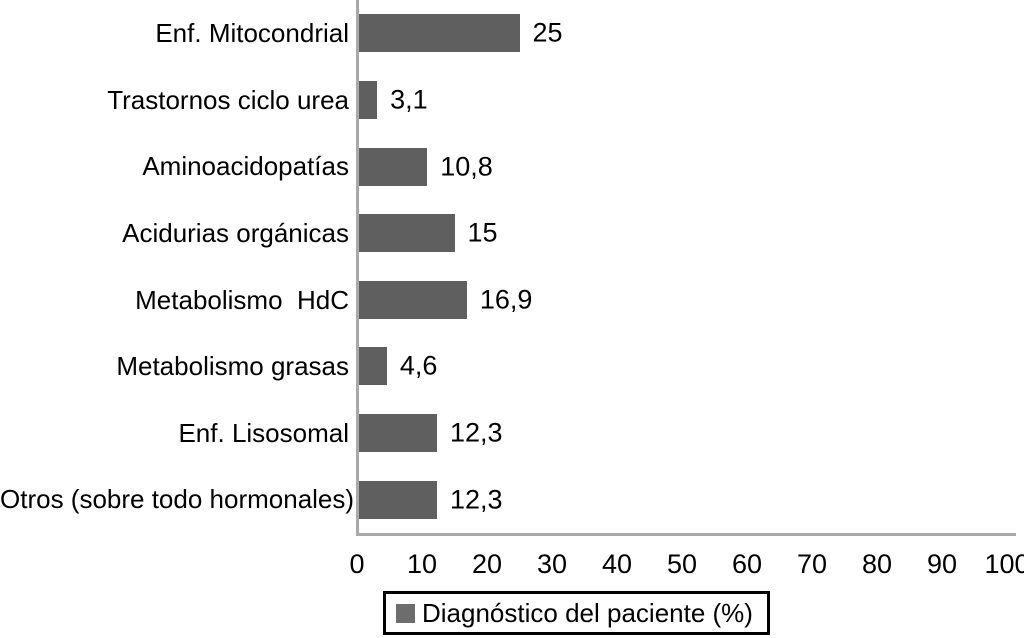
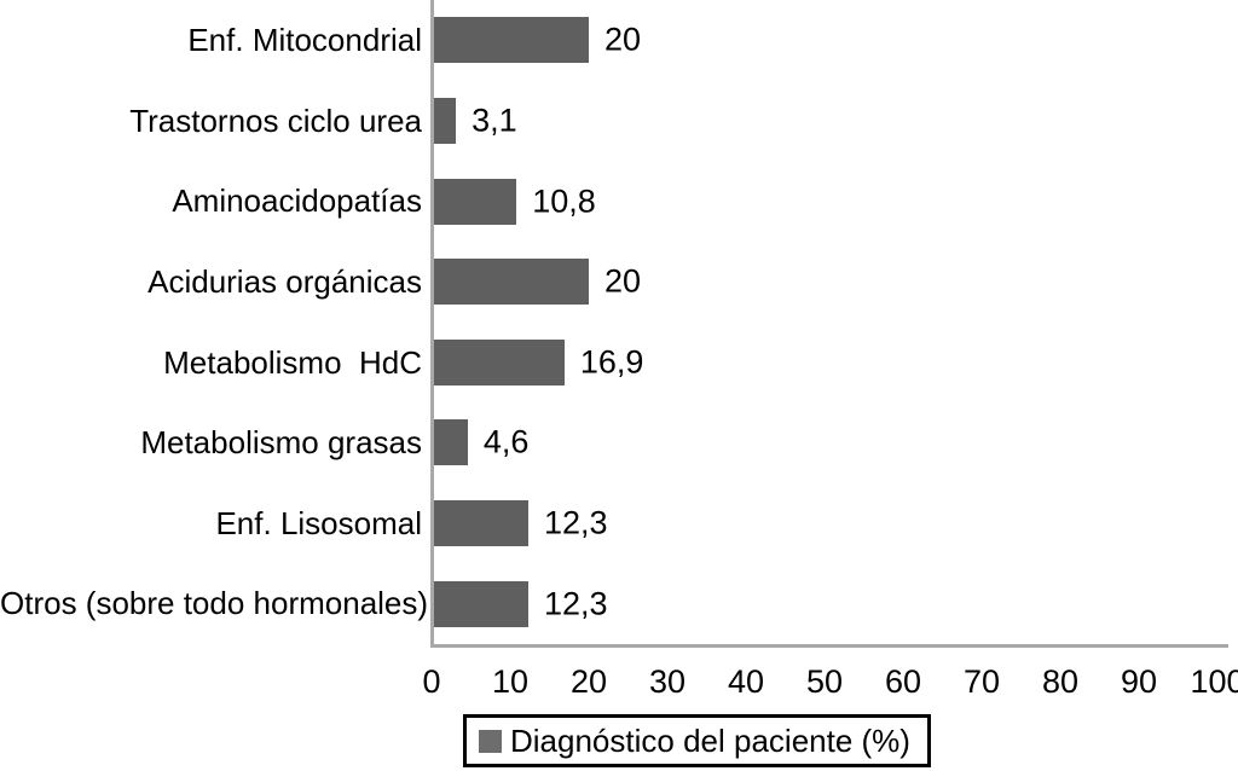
Enf. Mitocondrial: 25 -> 20
Acidurias orgánicas: 15 -> 20
